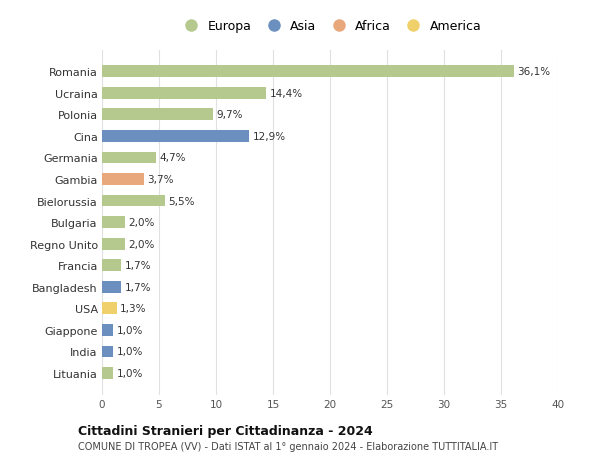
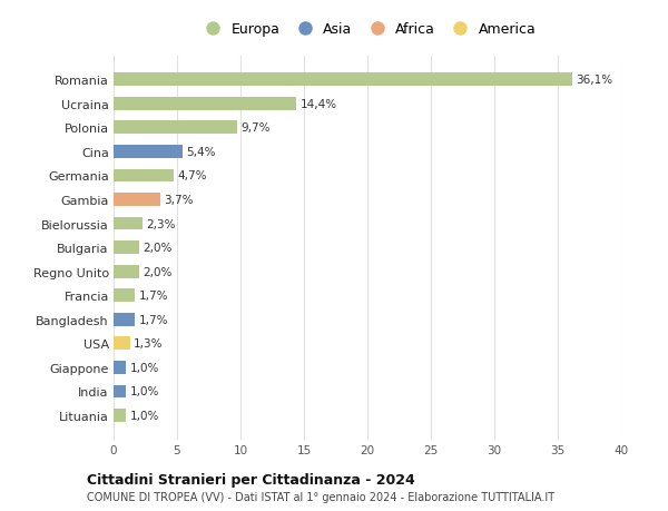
Cina: 12,9% -> 5,4%
Bielorussia: 5,5% -> 2,3%
